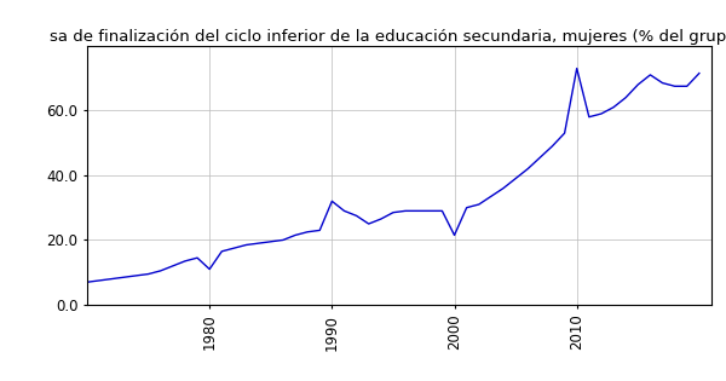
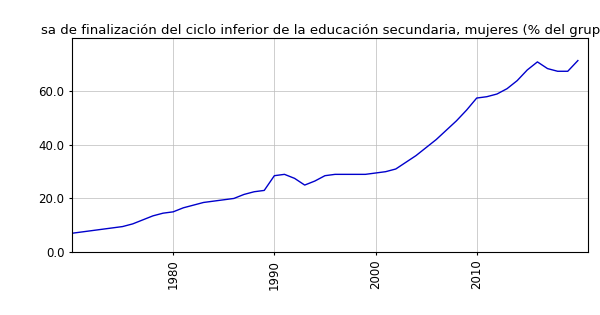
1980: 11.0 -> 15.0
1990: 32.0 -> 28.5
2000: 21.5 -> 29.5
2010: 73.0 -> 57.5
